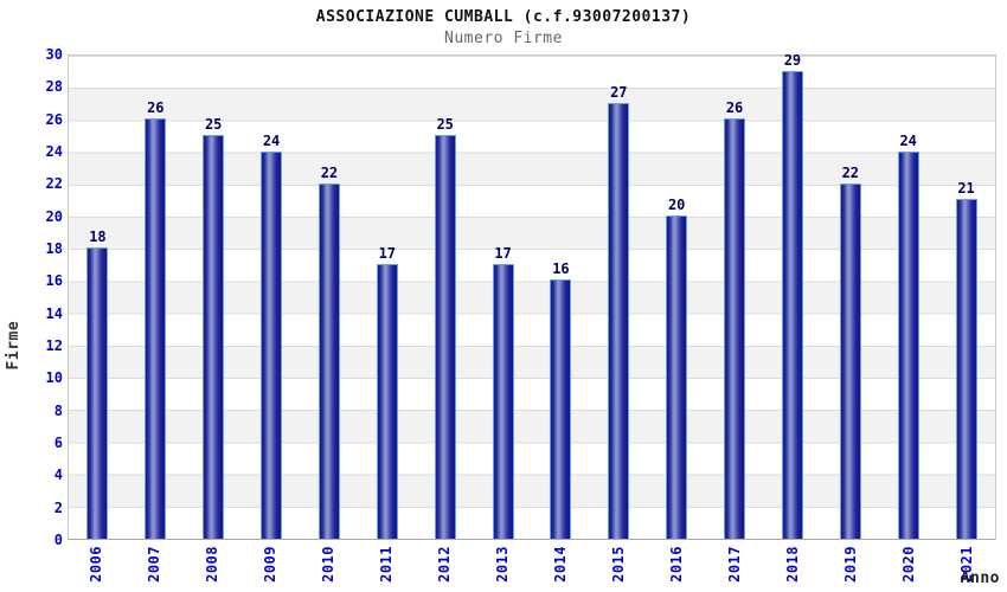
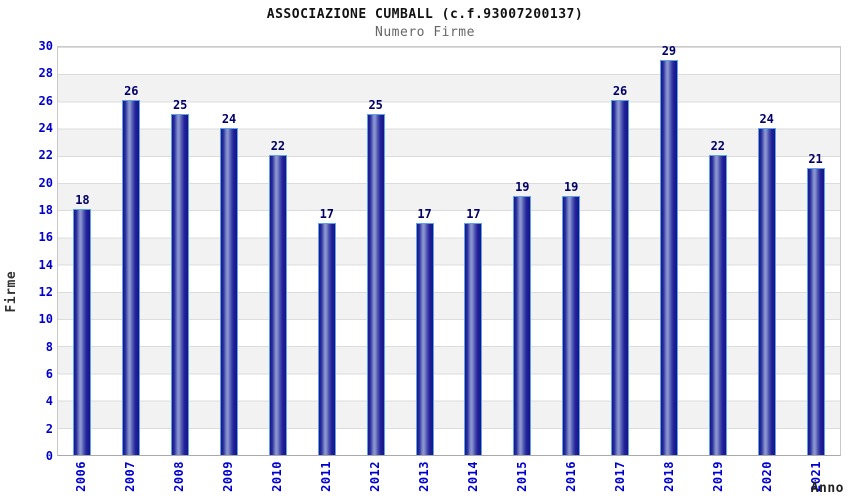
2014: 16 -> 17
2015: 27 -> 19
2016: 20 -> 19
